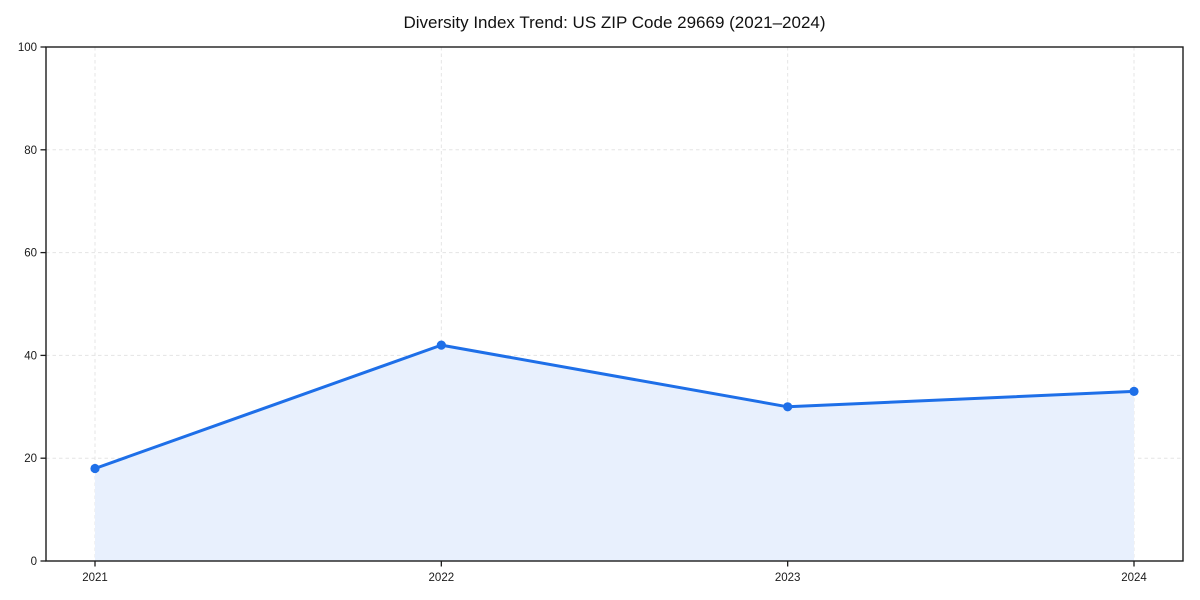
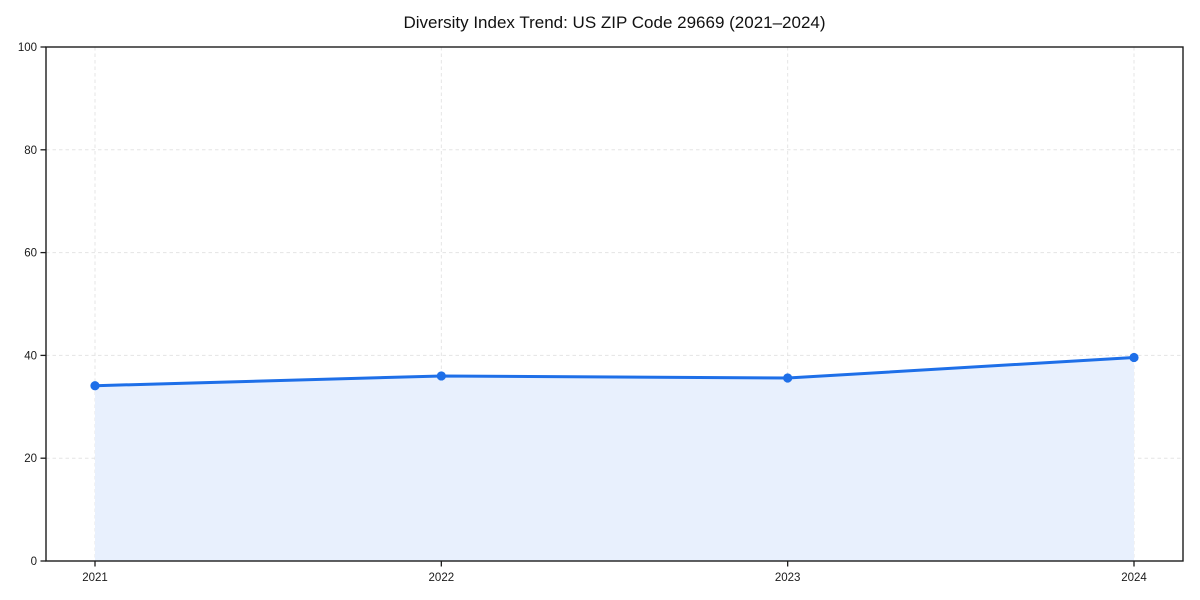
2021: 18 -> 34
2022: 42 -> 36
2023: 30 -> 36
2024: 33 -> 40
